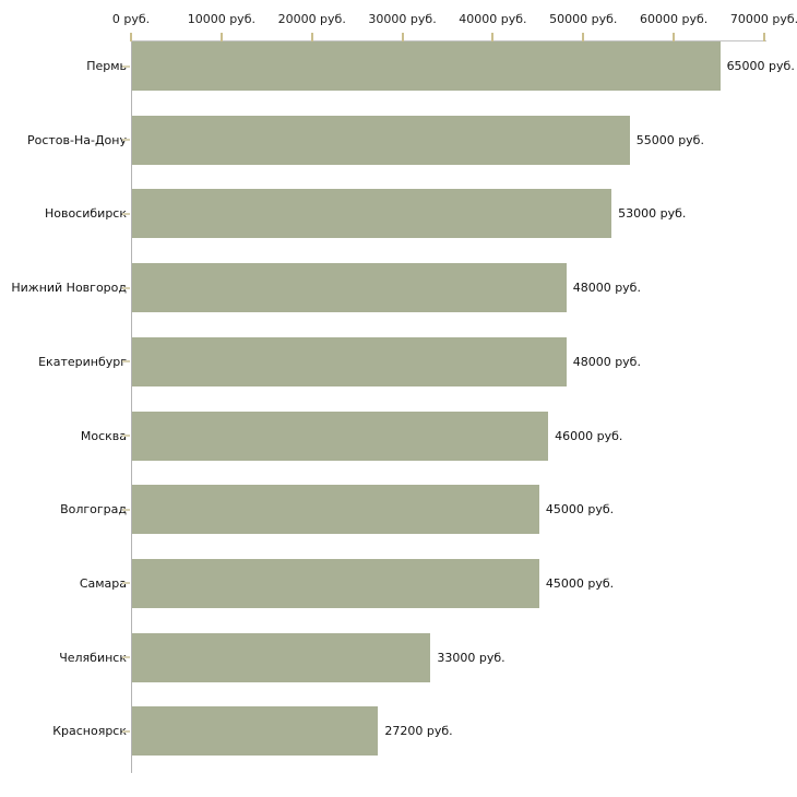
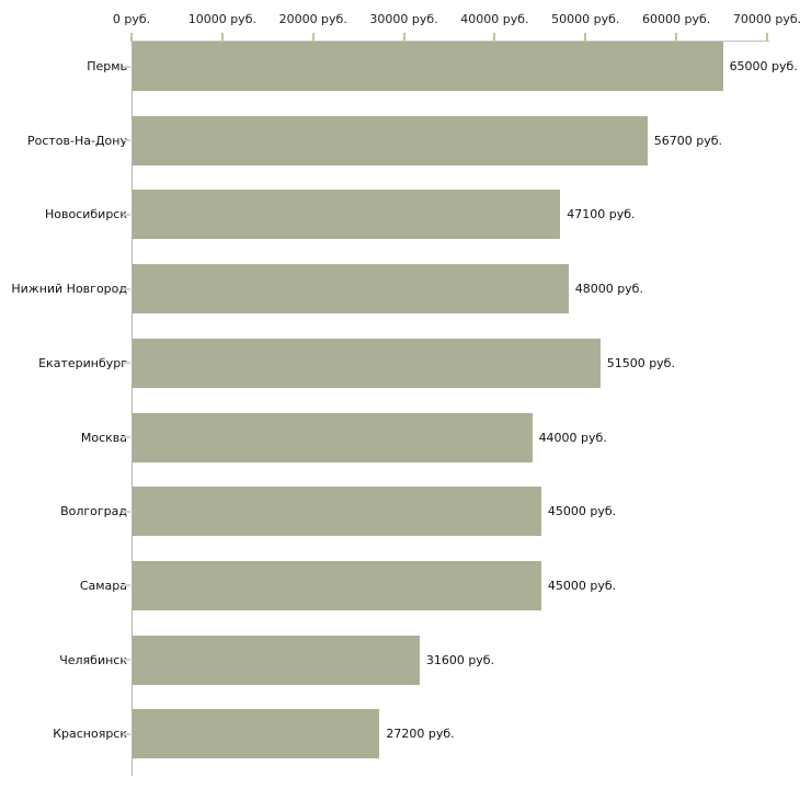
Ростов-На-Дону: 55000 -> 56700
Новосибирск: 53000 -> 47100
Екатеринбург: 48000 -> 51500
Москва: 46000 -> 44000
Челябинск: 33000 -> 31600
